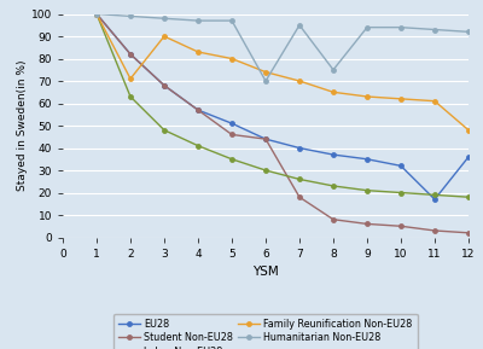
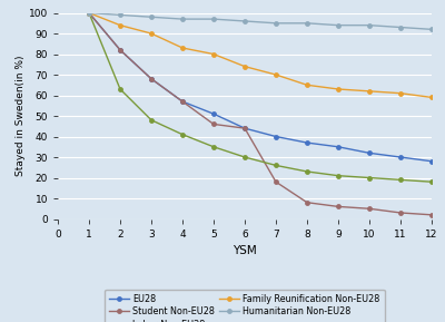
Family Reunification Non-EU28/2: 71 -> 94
Humanitarian Non-EU28/6: 70 -> 96
Humanitarian Non-EU28/8: 75 -> 95
EU28/11: 17 -> 30
EU28/12: 36 -> 28
Family Reunification Non-EU28/12: 48 -> 59
